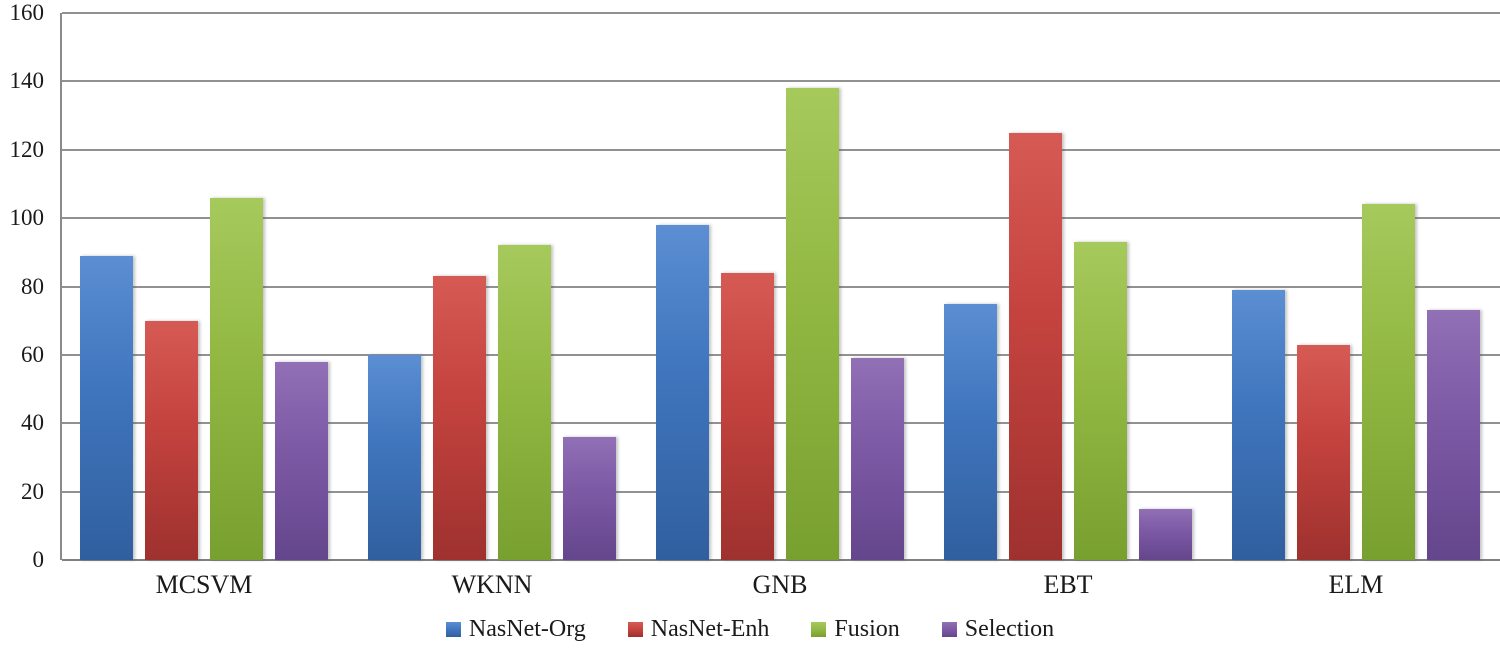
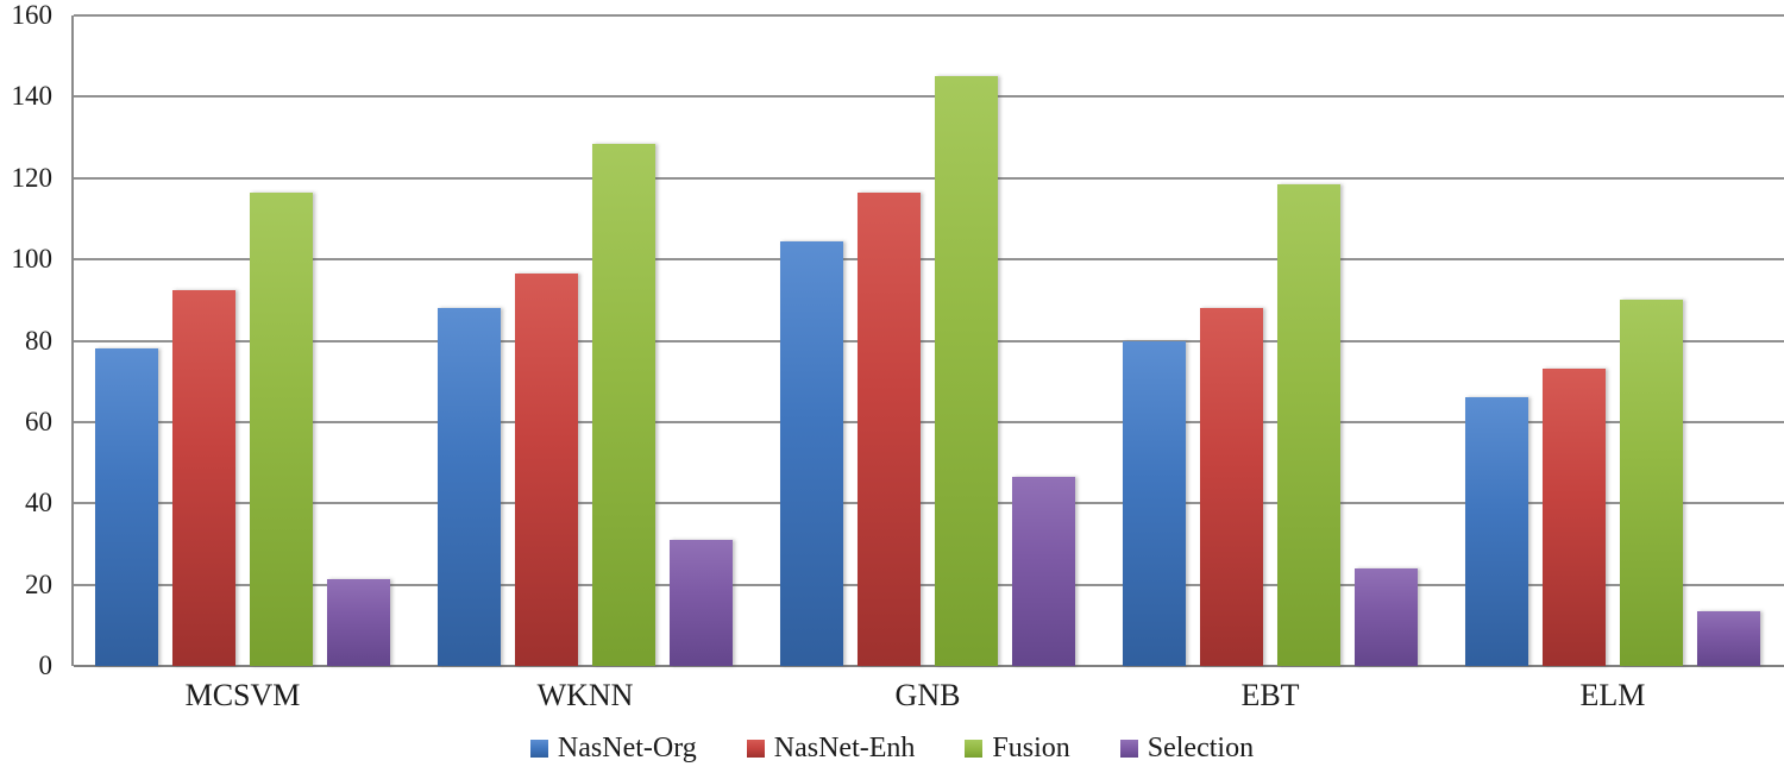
NasNet-Org/MCSVM: 89 -> 78
NasNet-Enh/MCSVM: 70 -> 92
Fusion/MCSVM: 106 -> 116
Selection/MCSVM: 58 -> 22
NasNet-Org/WKNN: 60 -> 88
NasNet-Enh/WKNN: 83 -> 96
Fusion/WKNN: 92 -> 128
Selection/WKNN: 36 -> 31
NasNet-Org/GNB: 98 -> 104
NasNet-Enh/GNB: 84 -> 116
Fusion/GNB: 138 -> 145
Selection/GNB: 59 -> 46
NasNet-Org/EBT: 75 -> 80
NasNet-Enh/EBT: 125 -> 88
Fusion/EBT: 93 -> 118
Selection/EBT: 15 -> 24
NasNet-Org/ELM: 79 -> 66
NasNet-Enh/ELM: 63 -> 73
Fusion/ELM: 104 -> 90
Selection/ELM: 73 -> 14
